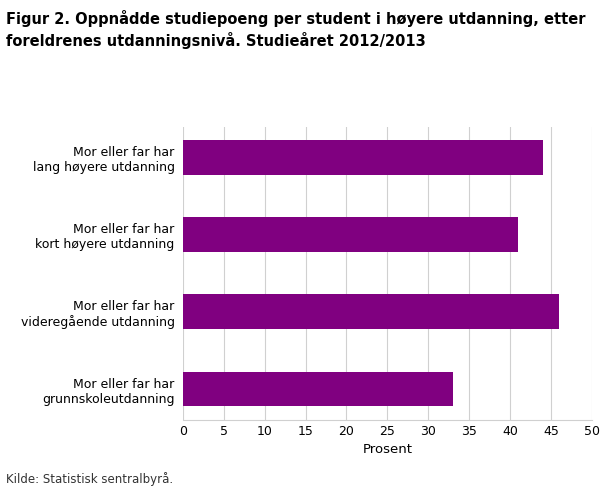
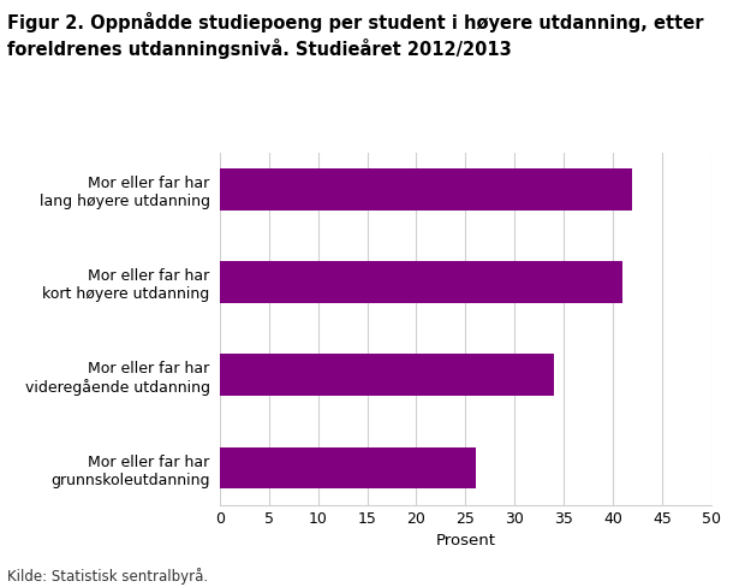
Mor eller far har lang høyere utdanning: 44 -> 42
Mor eller far har videregående utdanning: 46 -> 34
Mor eller far har grunnskoleutdanning: 33 -> 26
